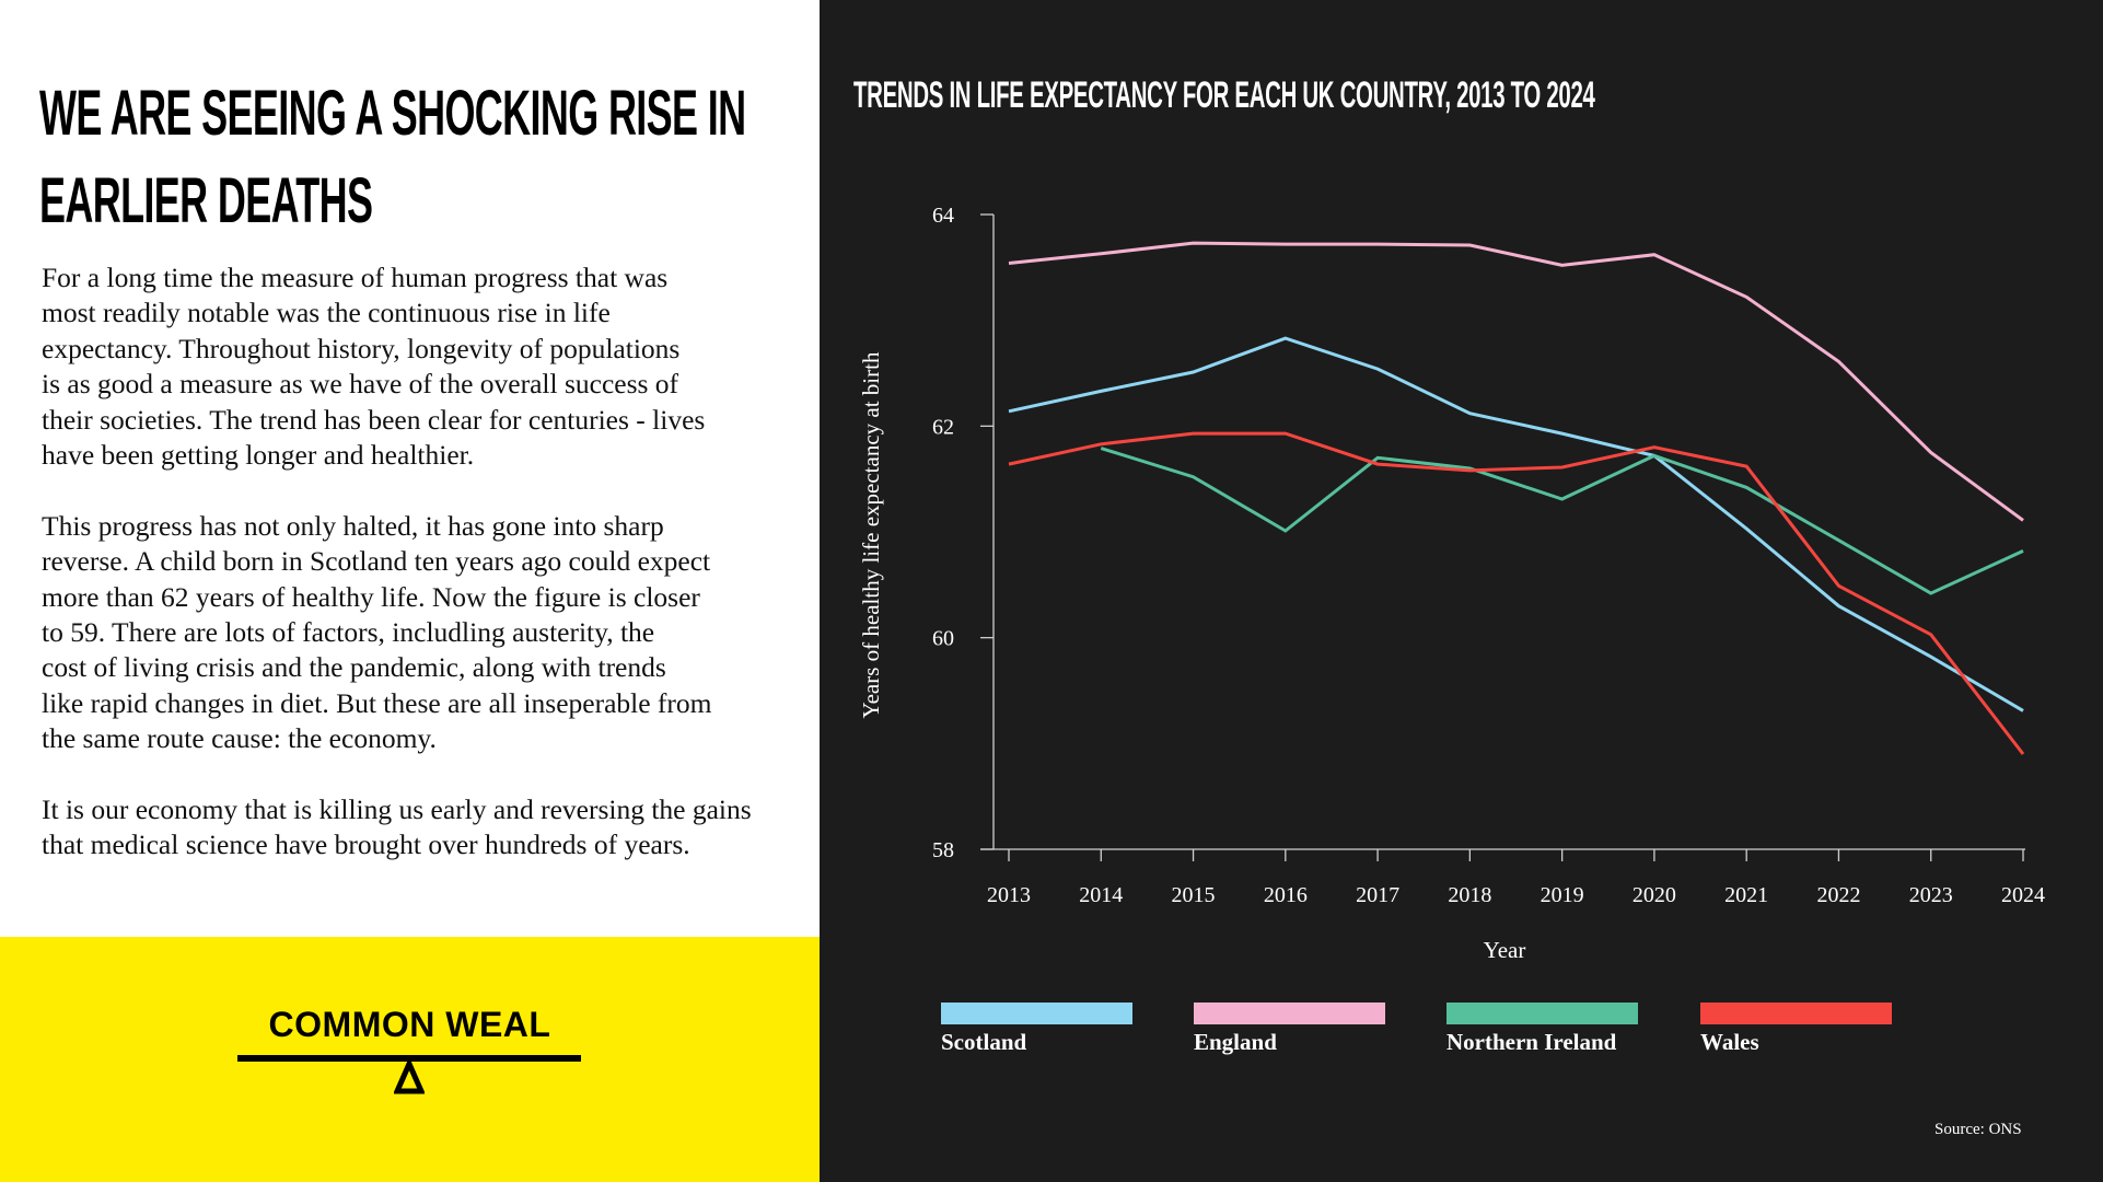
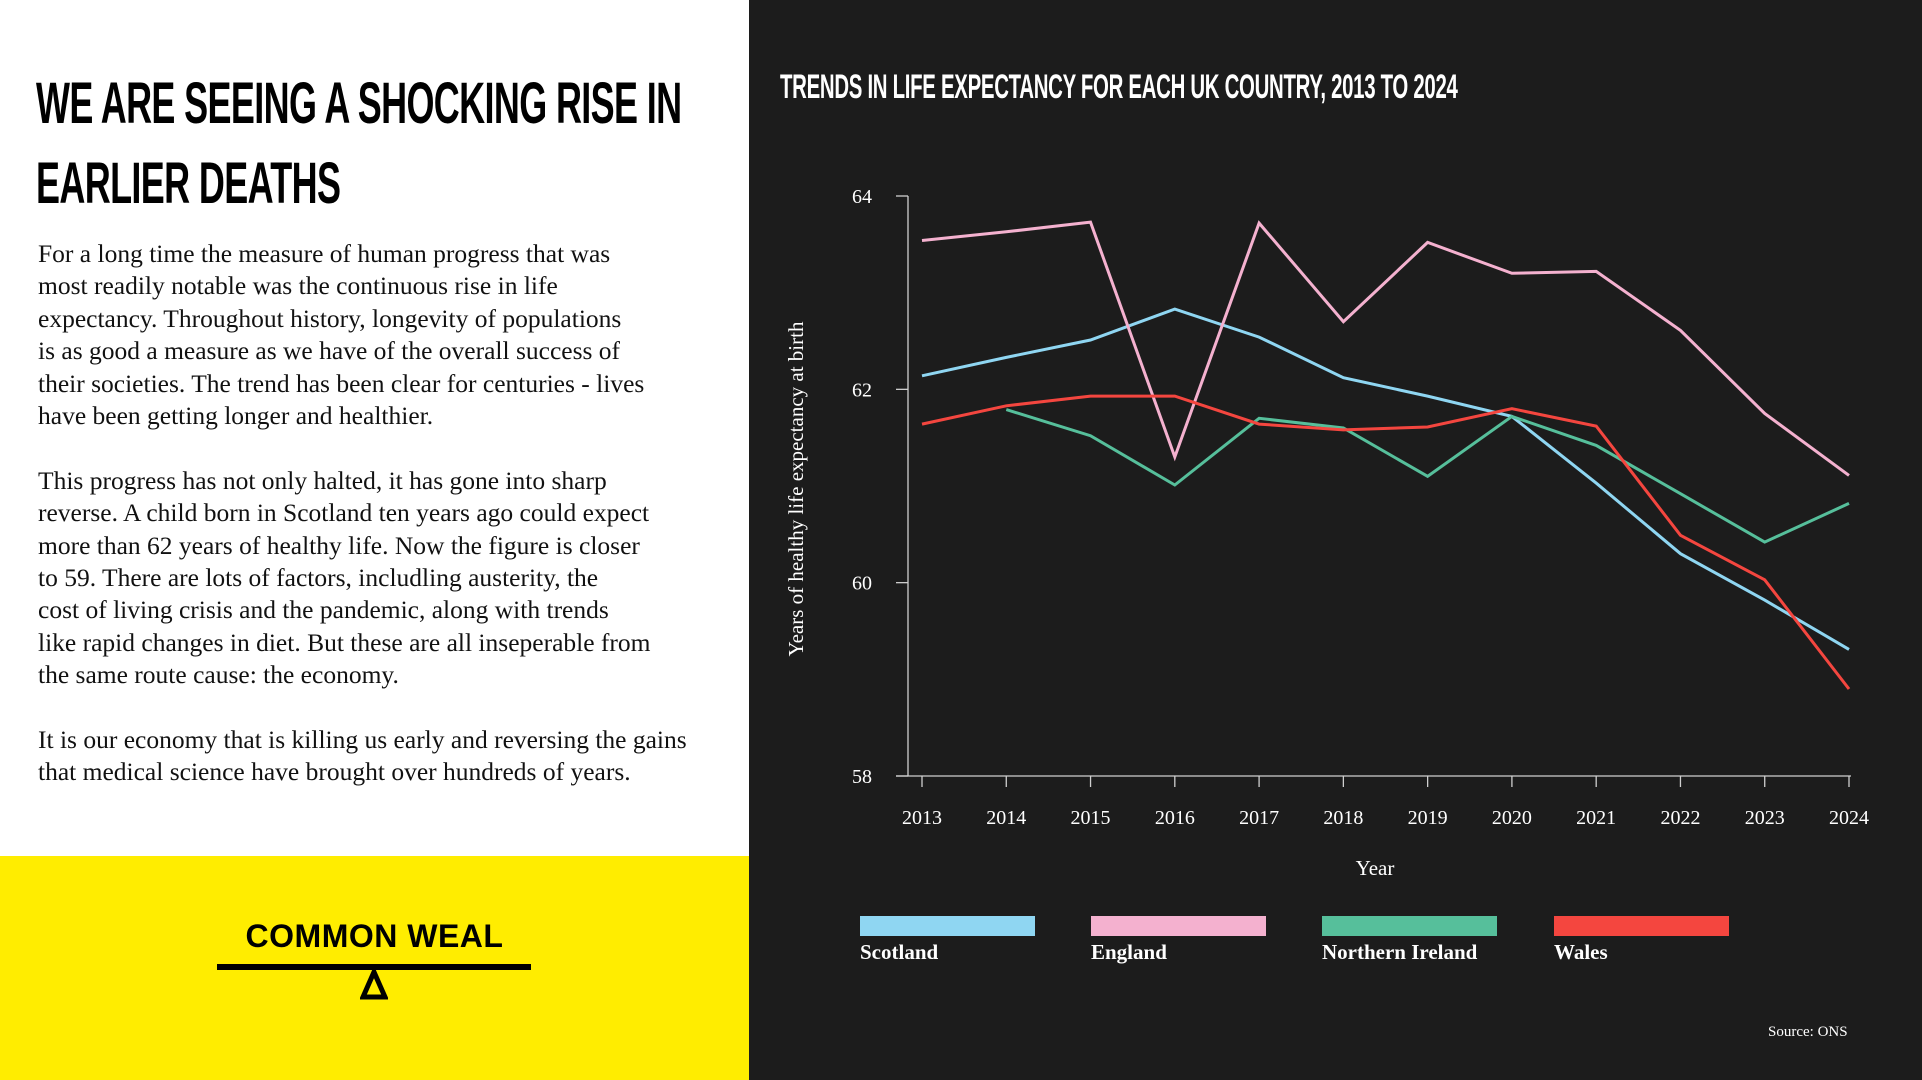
England/2016: 63.7 -> 61.3
England/2018: 63.7 -> 62.7
Northern Ireland/2019: 61.3 -> 61.1
England/2020: 63.6 -> 63.2
